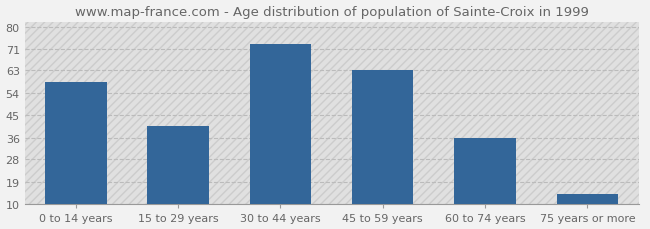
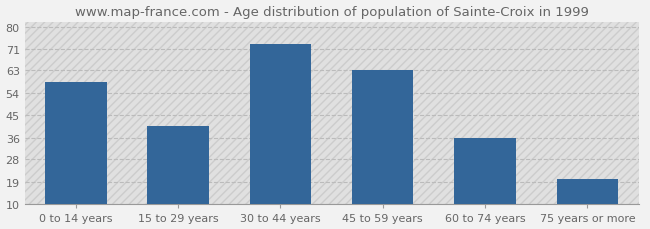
75 years or more: 14 -> 20
